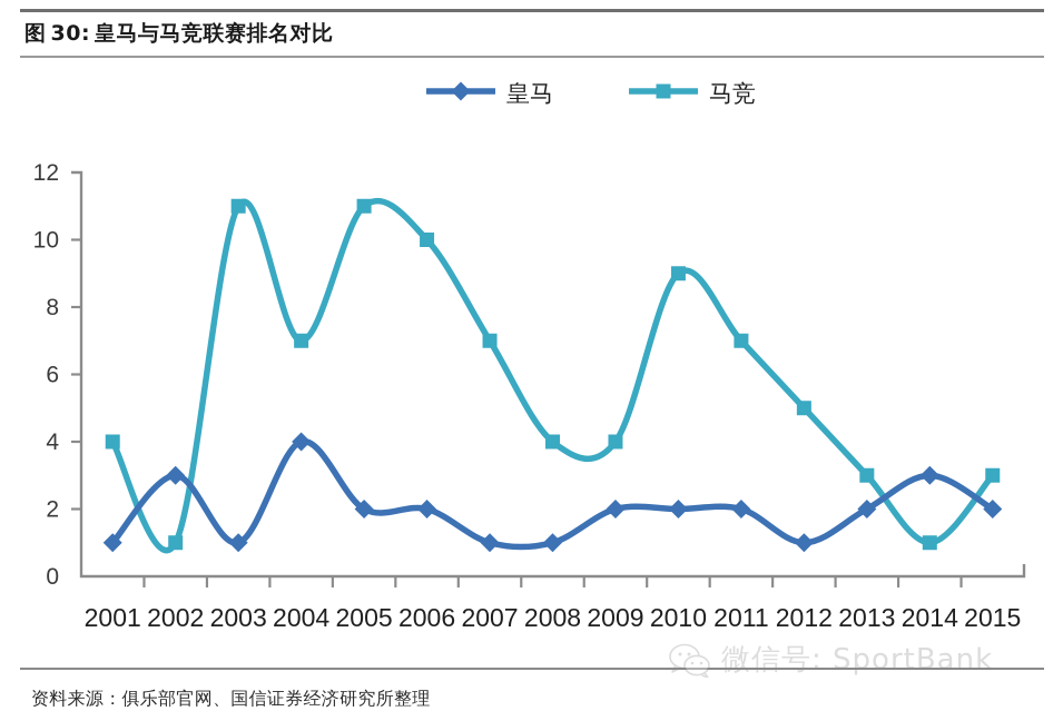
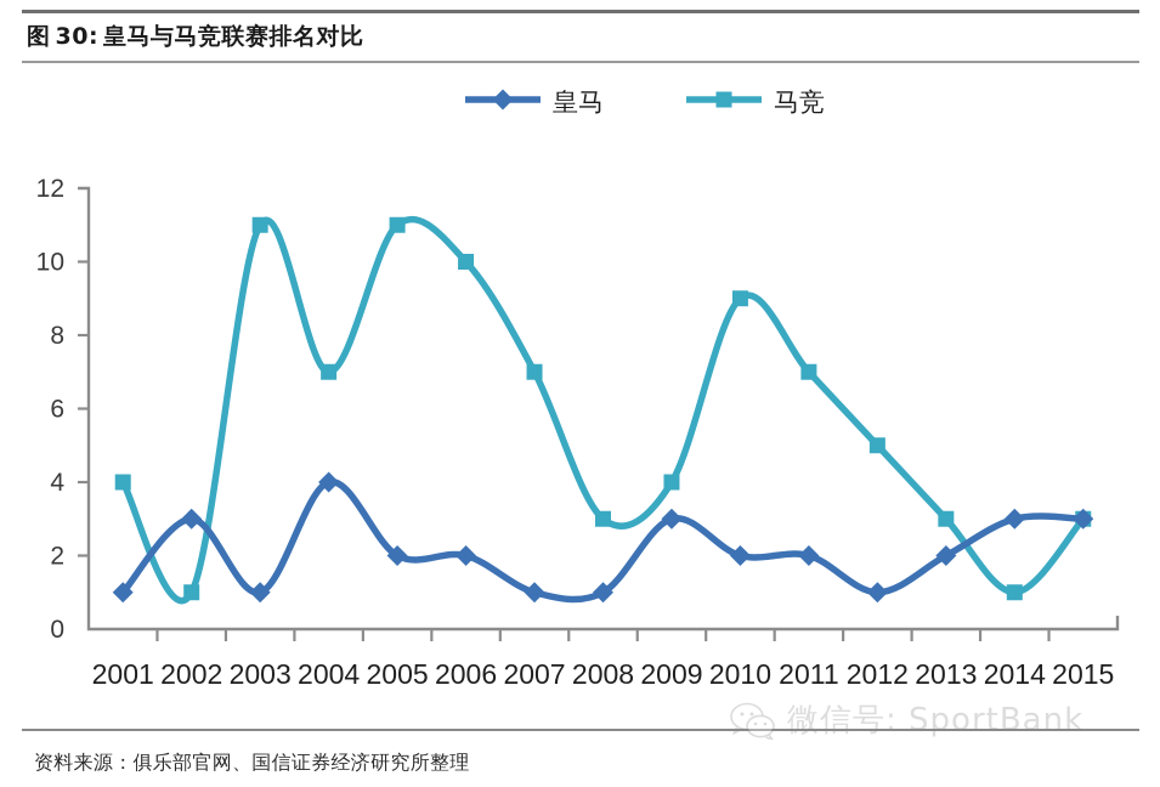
马竞/2008: 4 -> 3
皇马/2009: 2 -> 3
皇马/2015: 2 -> 3
